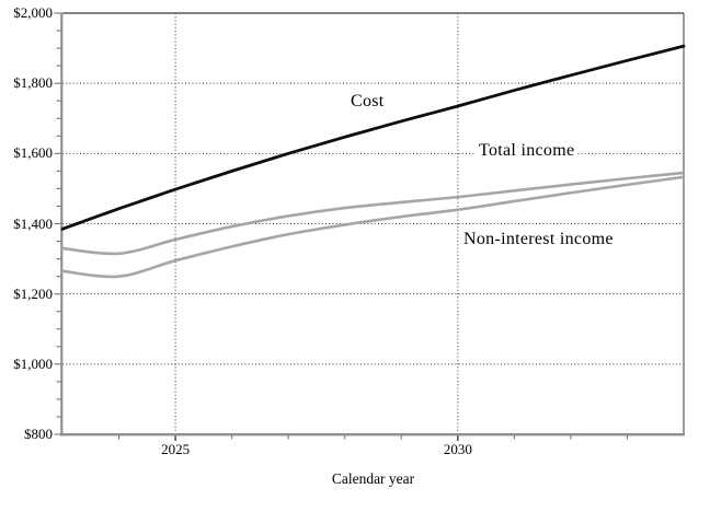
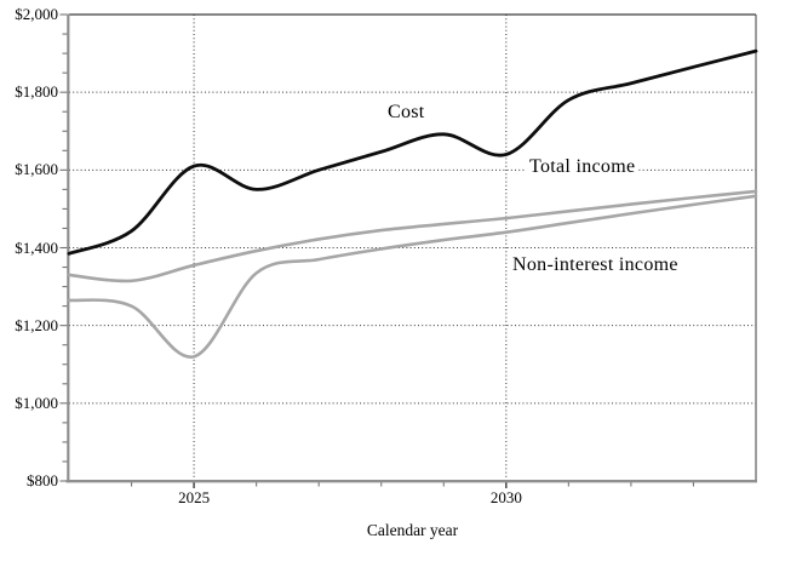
Cost/2025: $1500 -> $1610
Non-interest income/2025: $1300 -> $1120
Cost/2030: $1740 -> $1640
